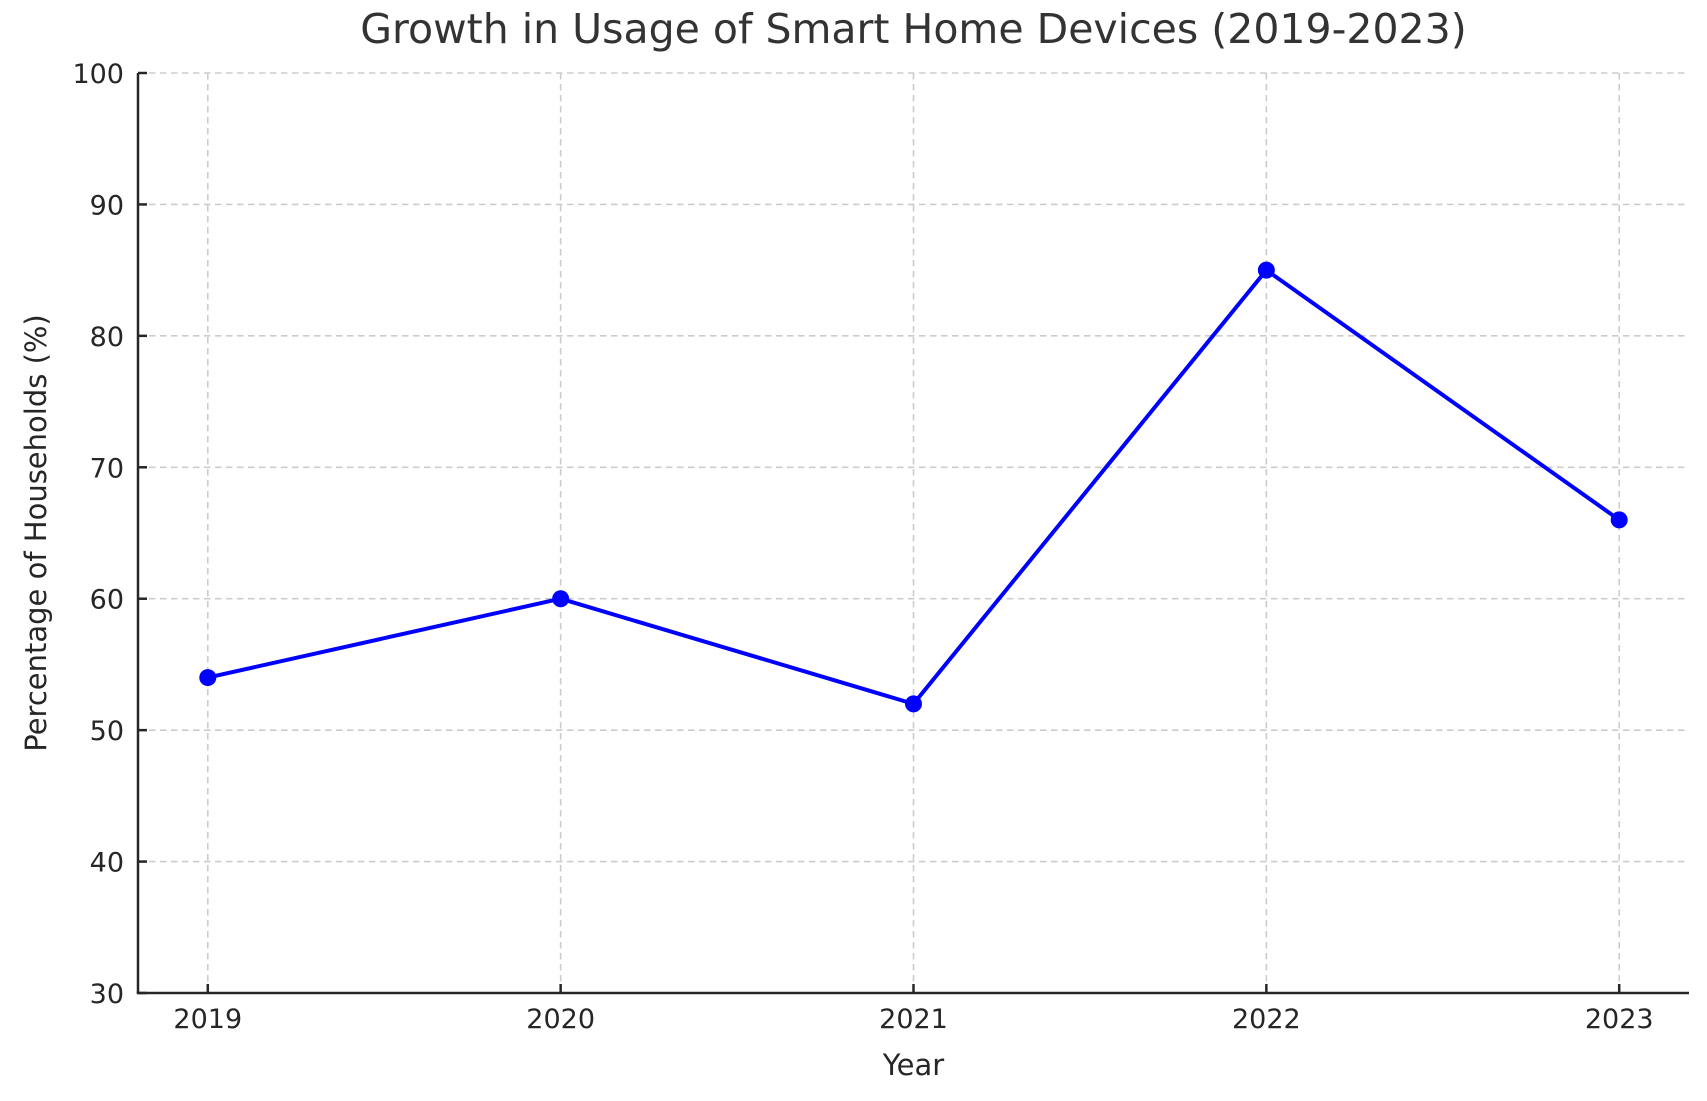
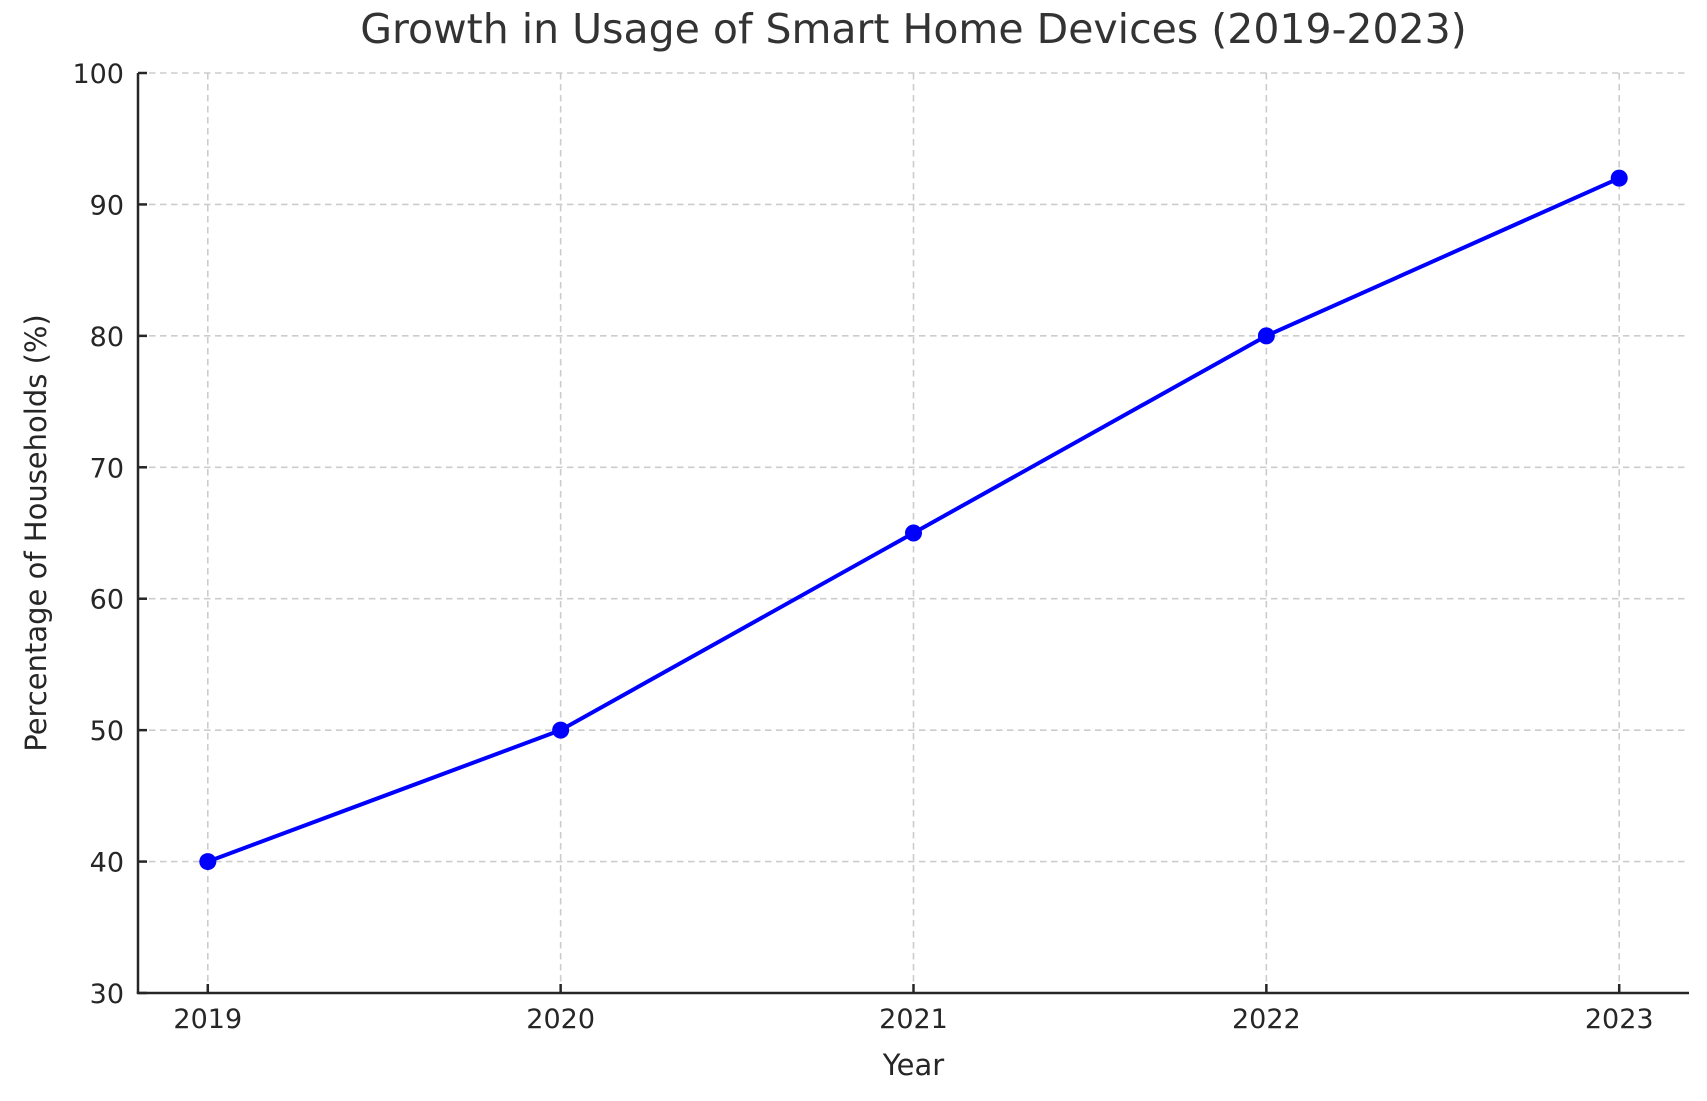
2019: 54 -> 40
2020: 60 -> 50
2021: 52 -> 65
2022: 85 -> 80
2023: 66 -> 92
